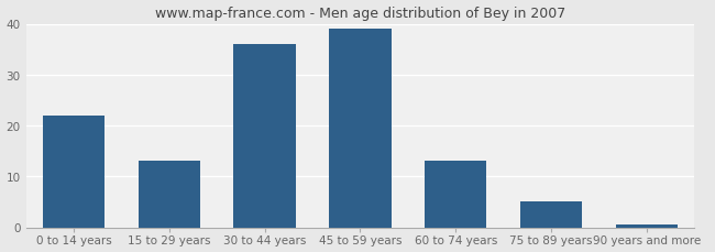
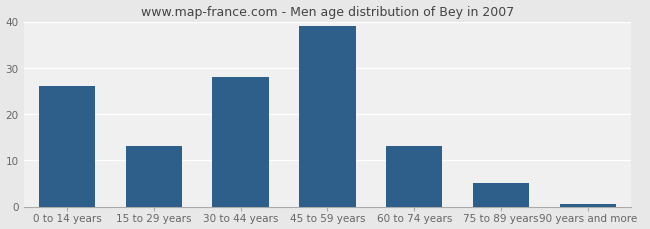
0 to 14 years: 22.0 -> 26.0
30 to 44 years: 36.0 -> 28.0
